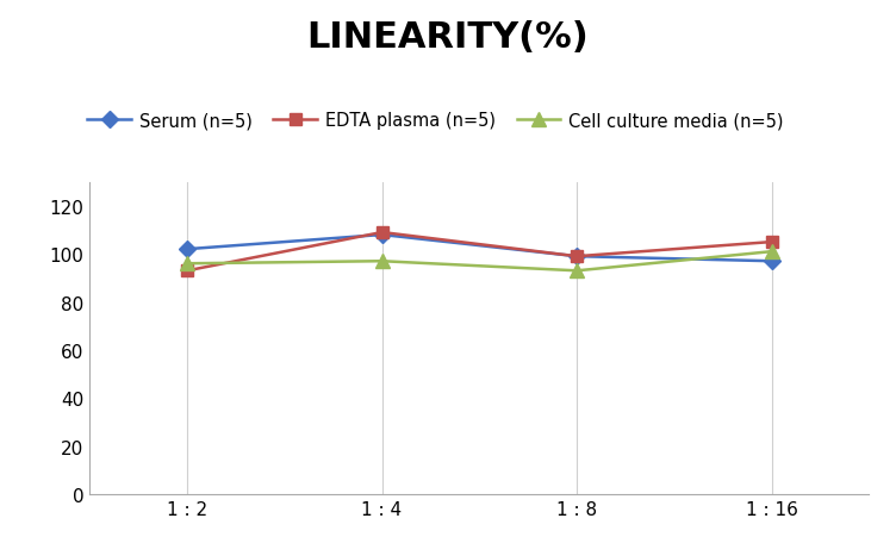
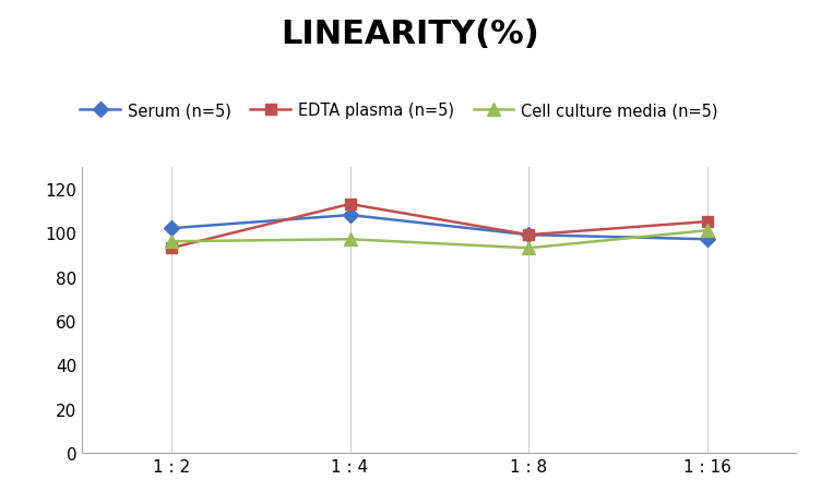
EDTA plasma (n=5)/1 : 4: 109 -> 113
